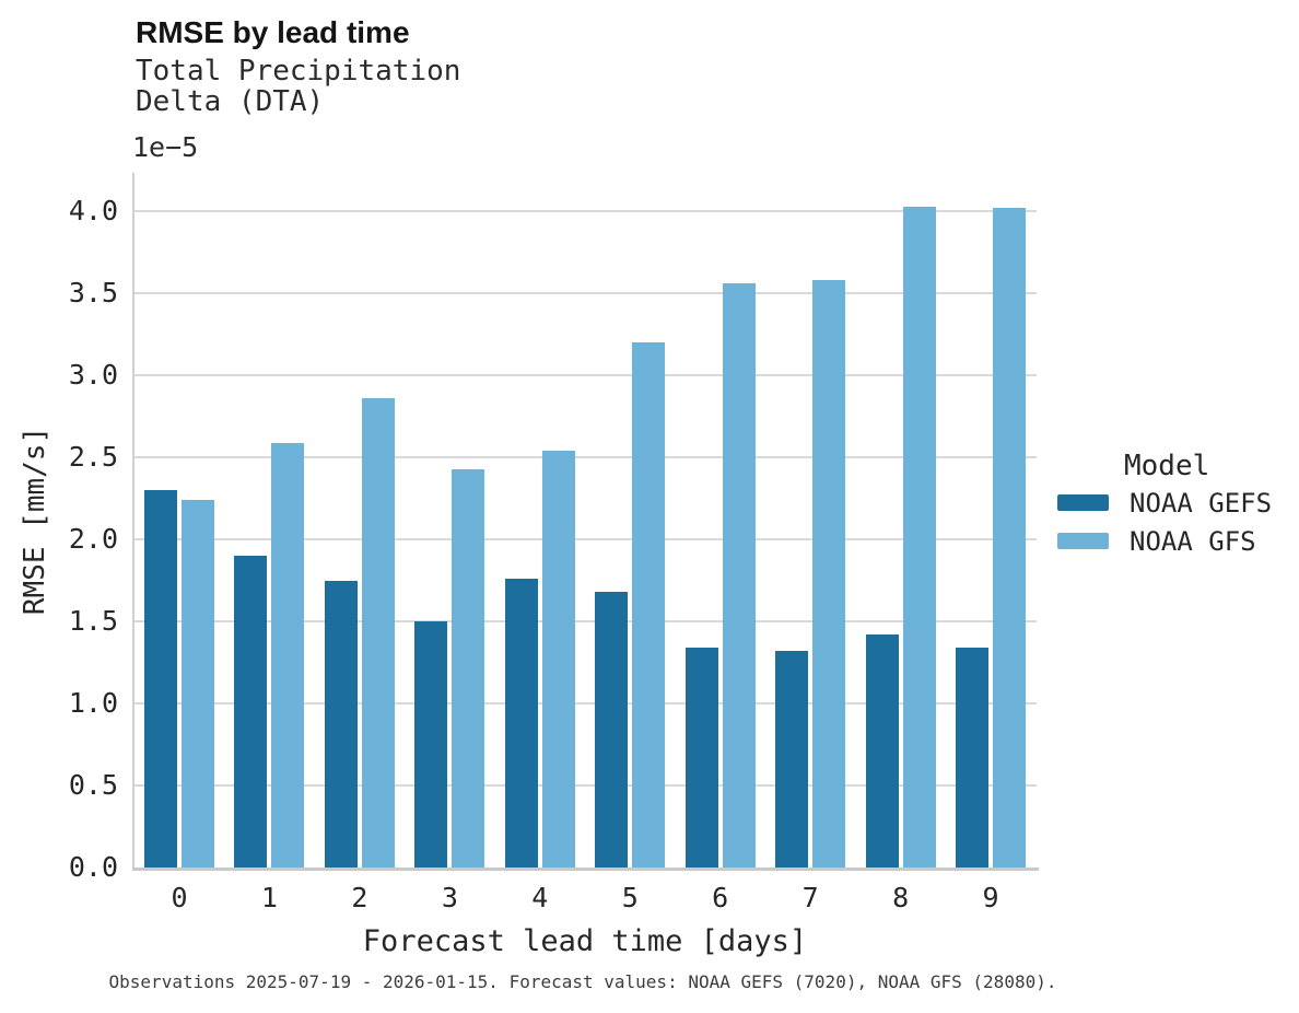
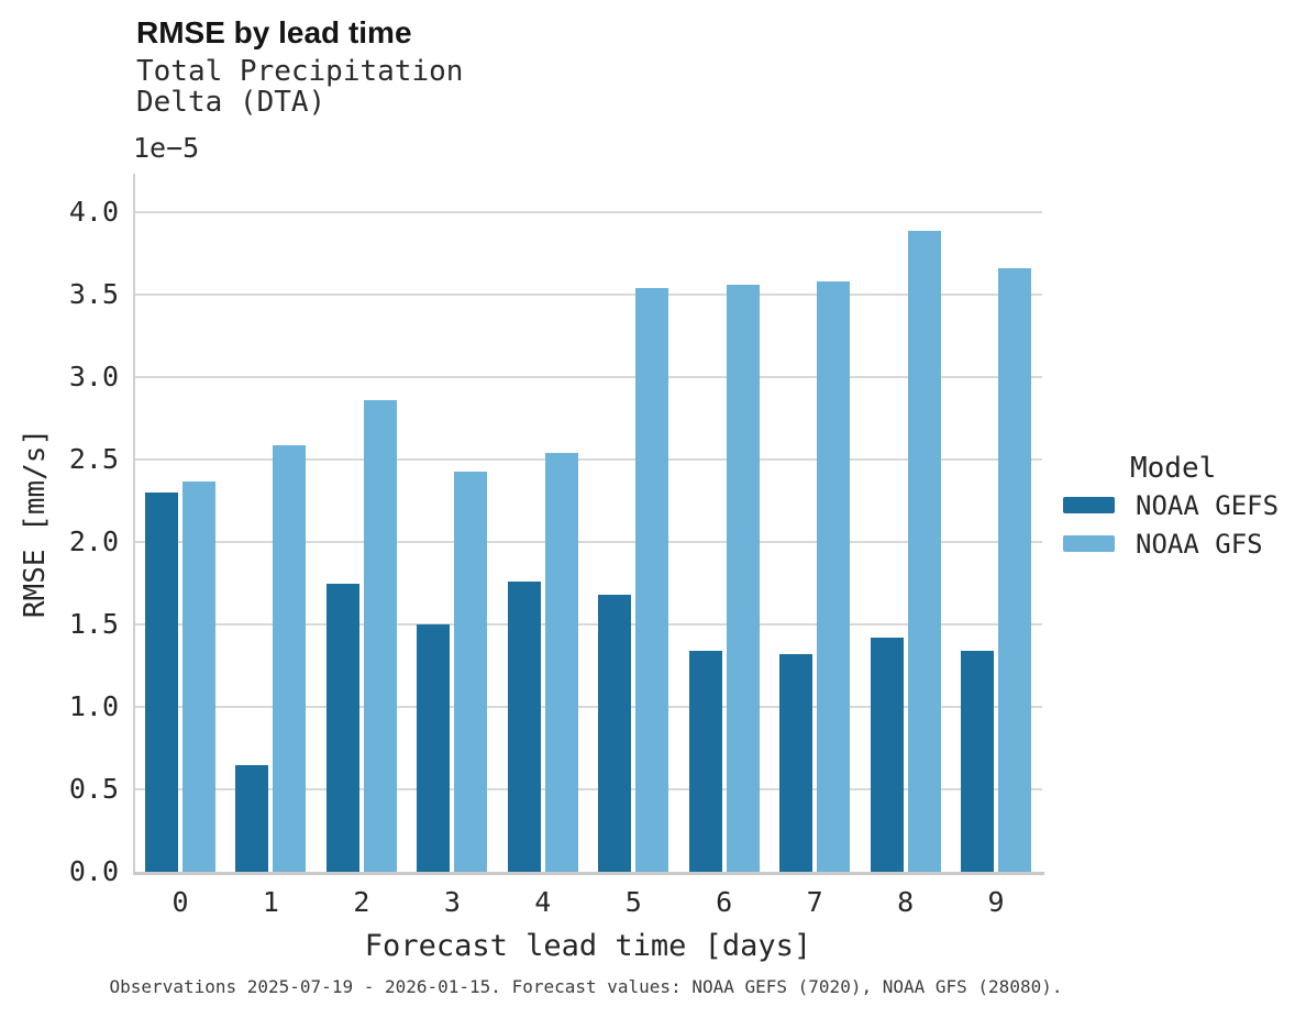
NOAA GFS/0: 2.24 -> 2.37
NOAA GEFS/1: 1.90 -> 0.65
NOAA GFS/5: 3.20 -> 3.54
NOAA GFS/8: 4.03 -> 3.89
NOAA GFS/9: 4.02 -> 3.66
